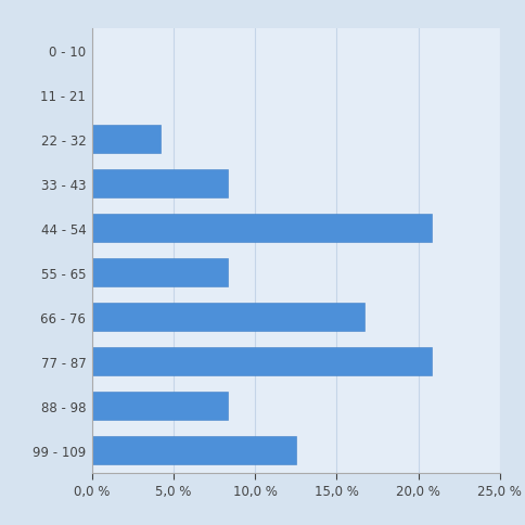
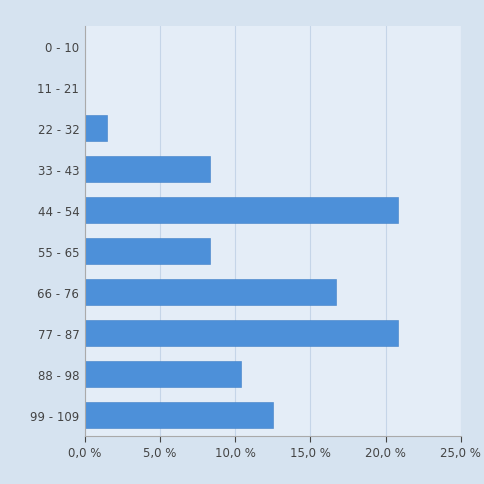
22 - 32: 4,2 % -> 1,5 %
88 - 98: 8,3 % -> 10,4 %
